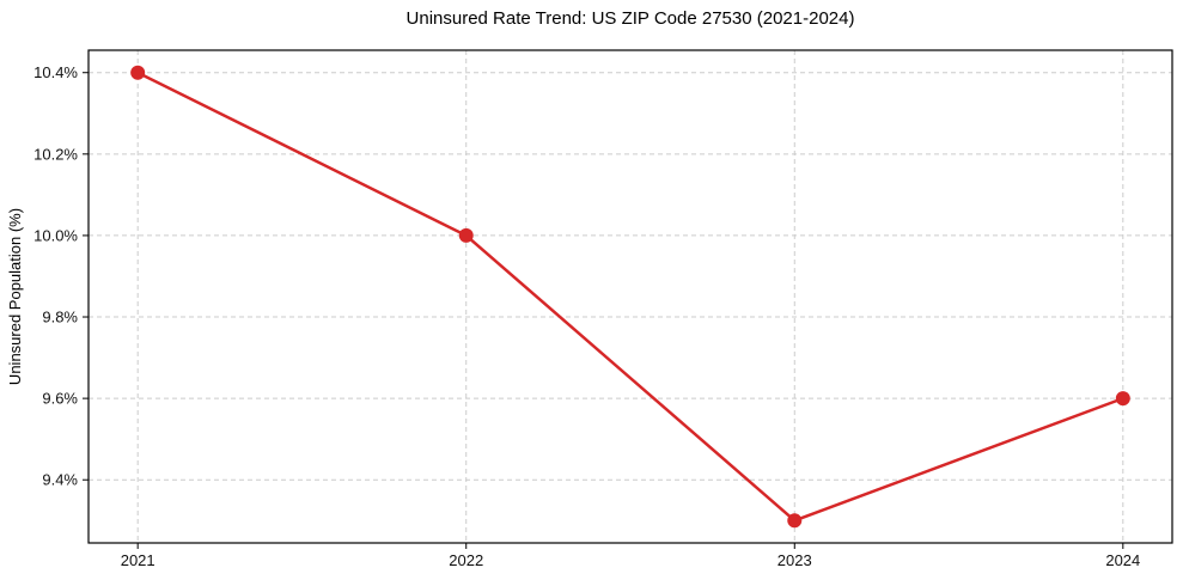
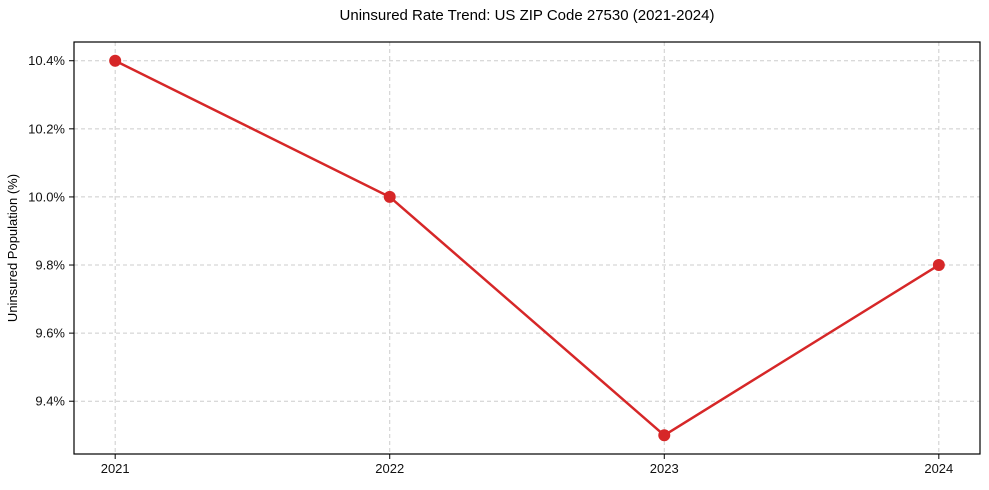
2024: 9.6% -> 9.8%
